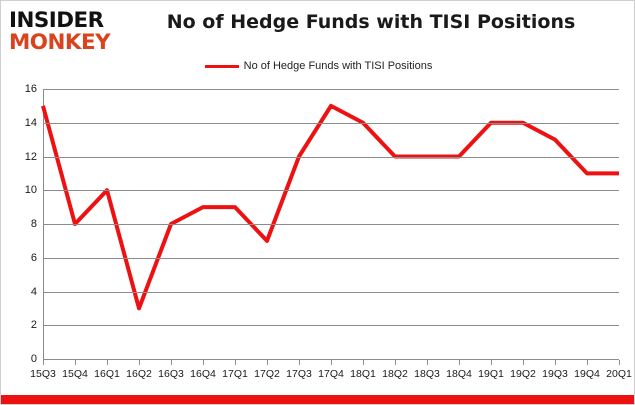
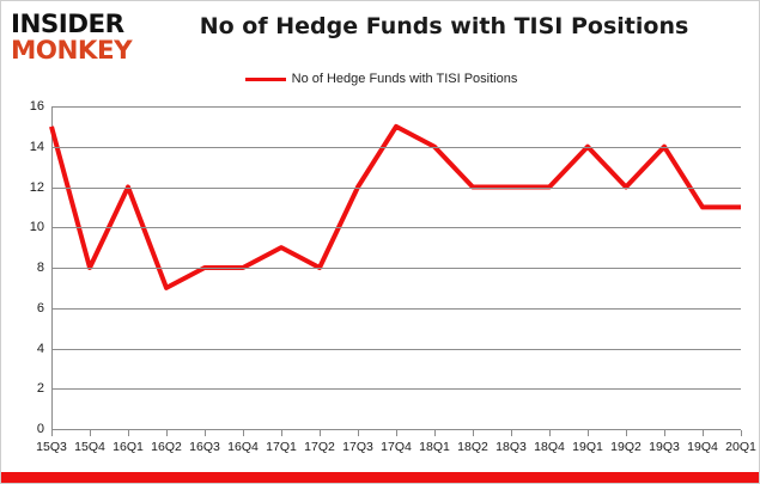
16Q1: 10 -> 12
16Q2: 3 -> 7
16Q4: 9 -> 8
17Q2: 7 -> 8
19Q2: 14 -> 12
19Q3: 13 -> 14
